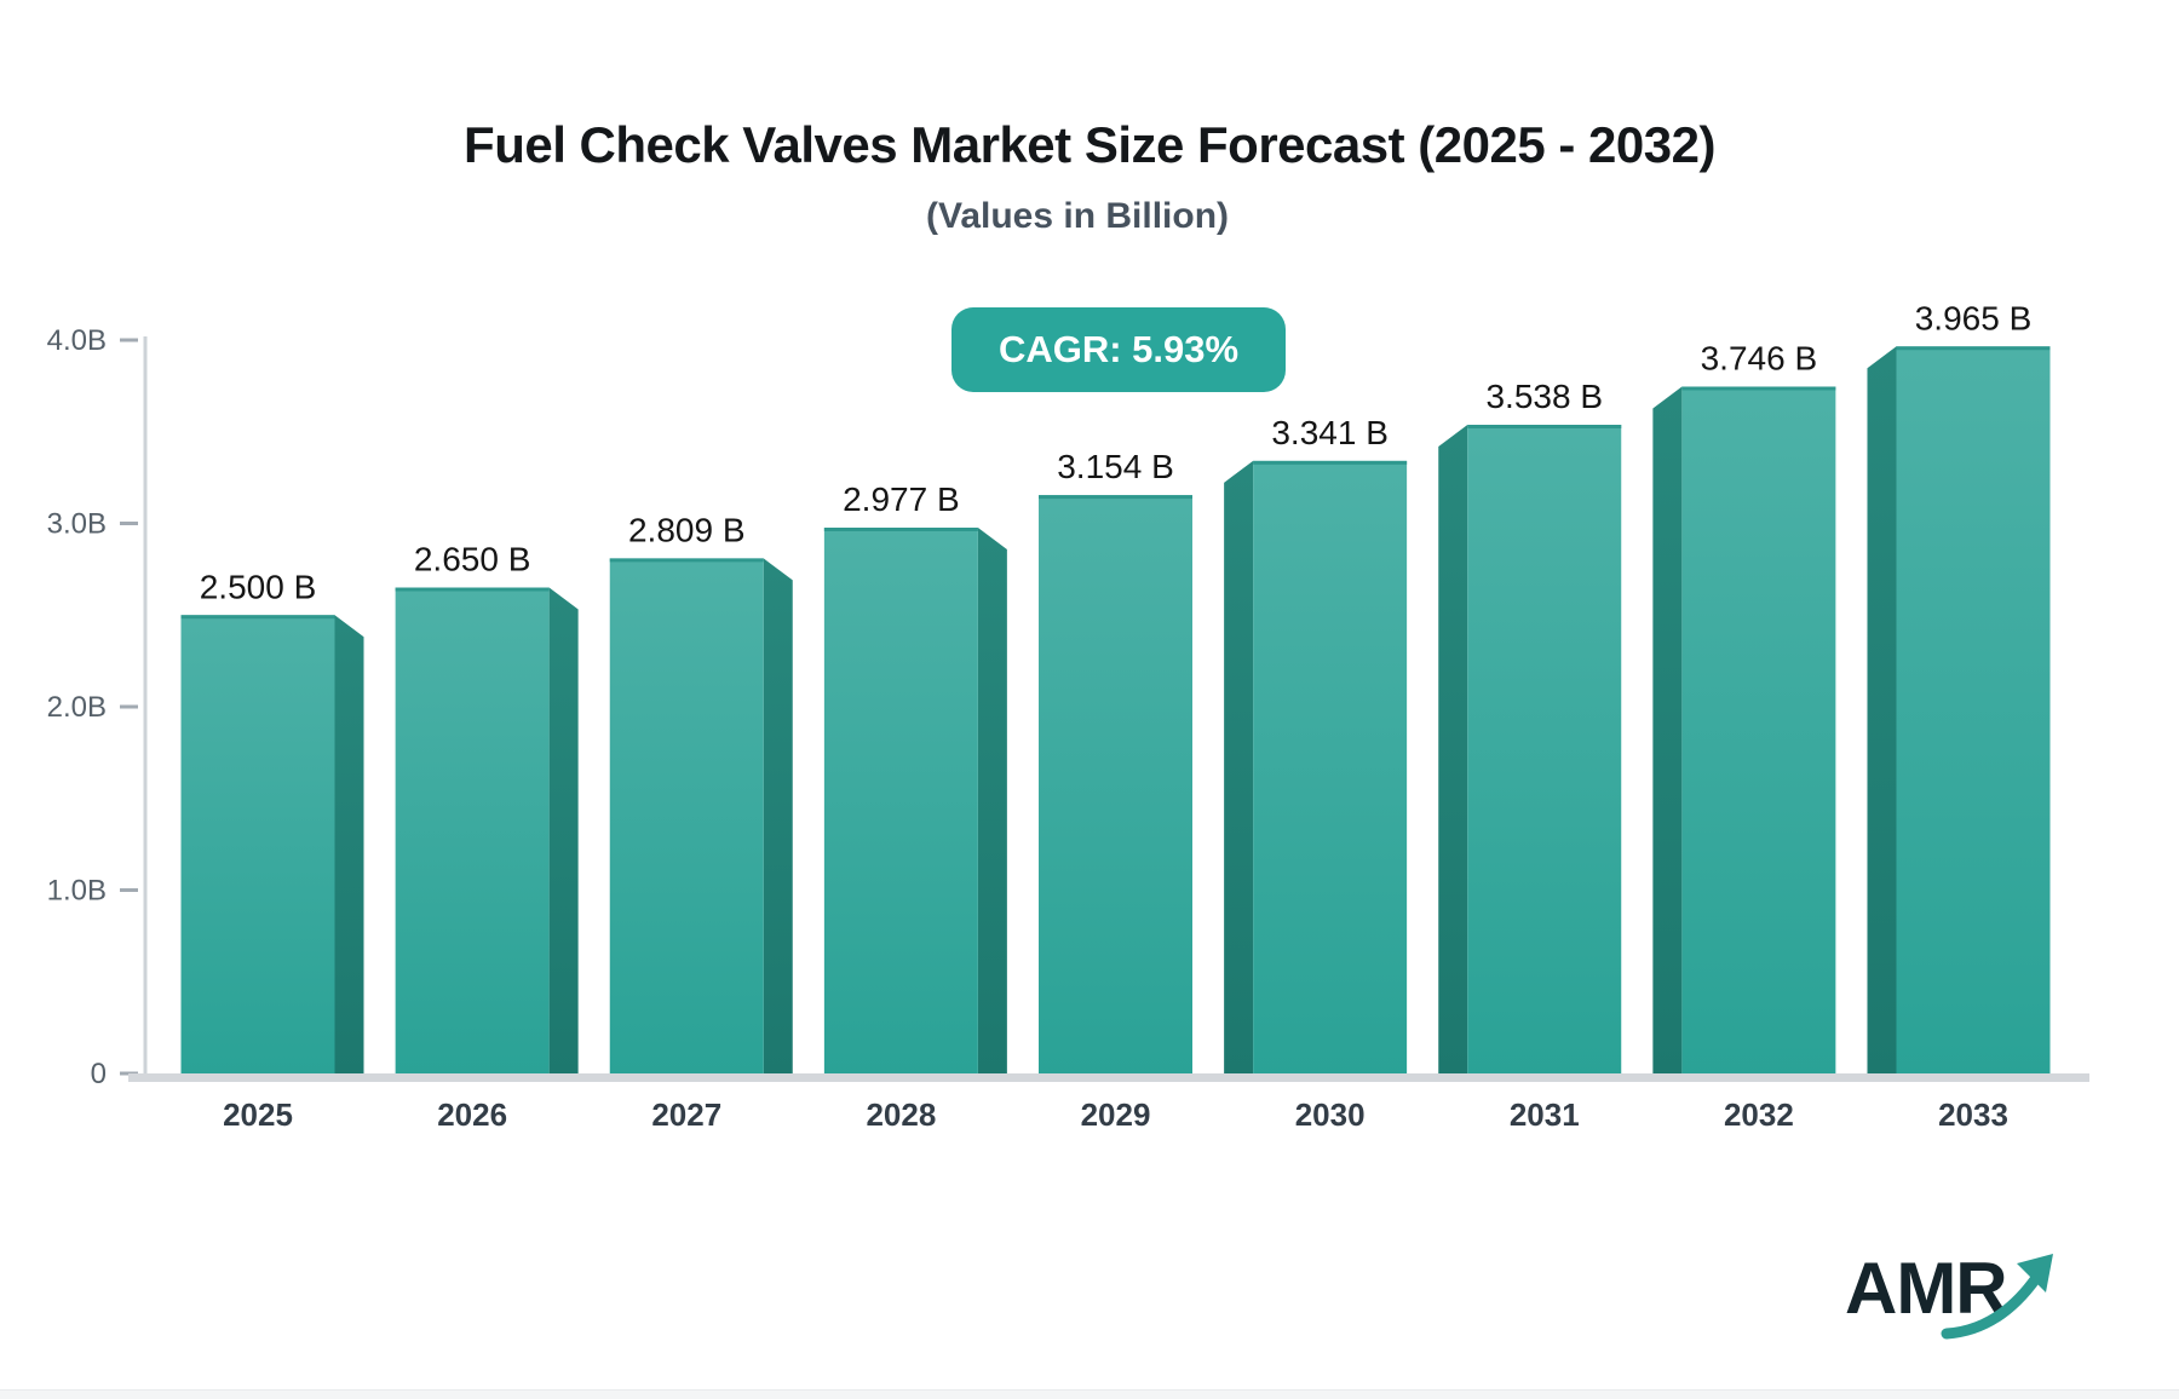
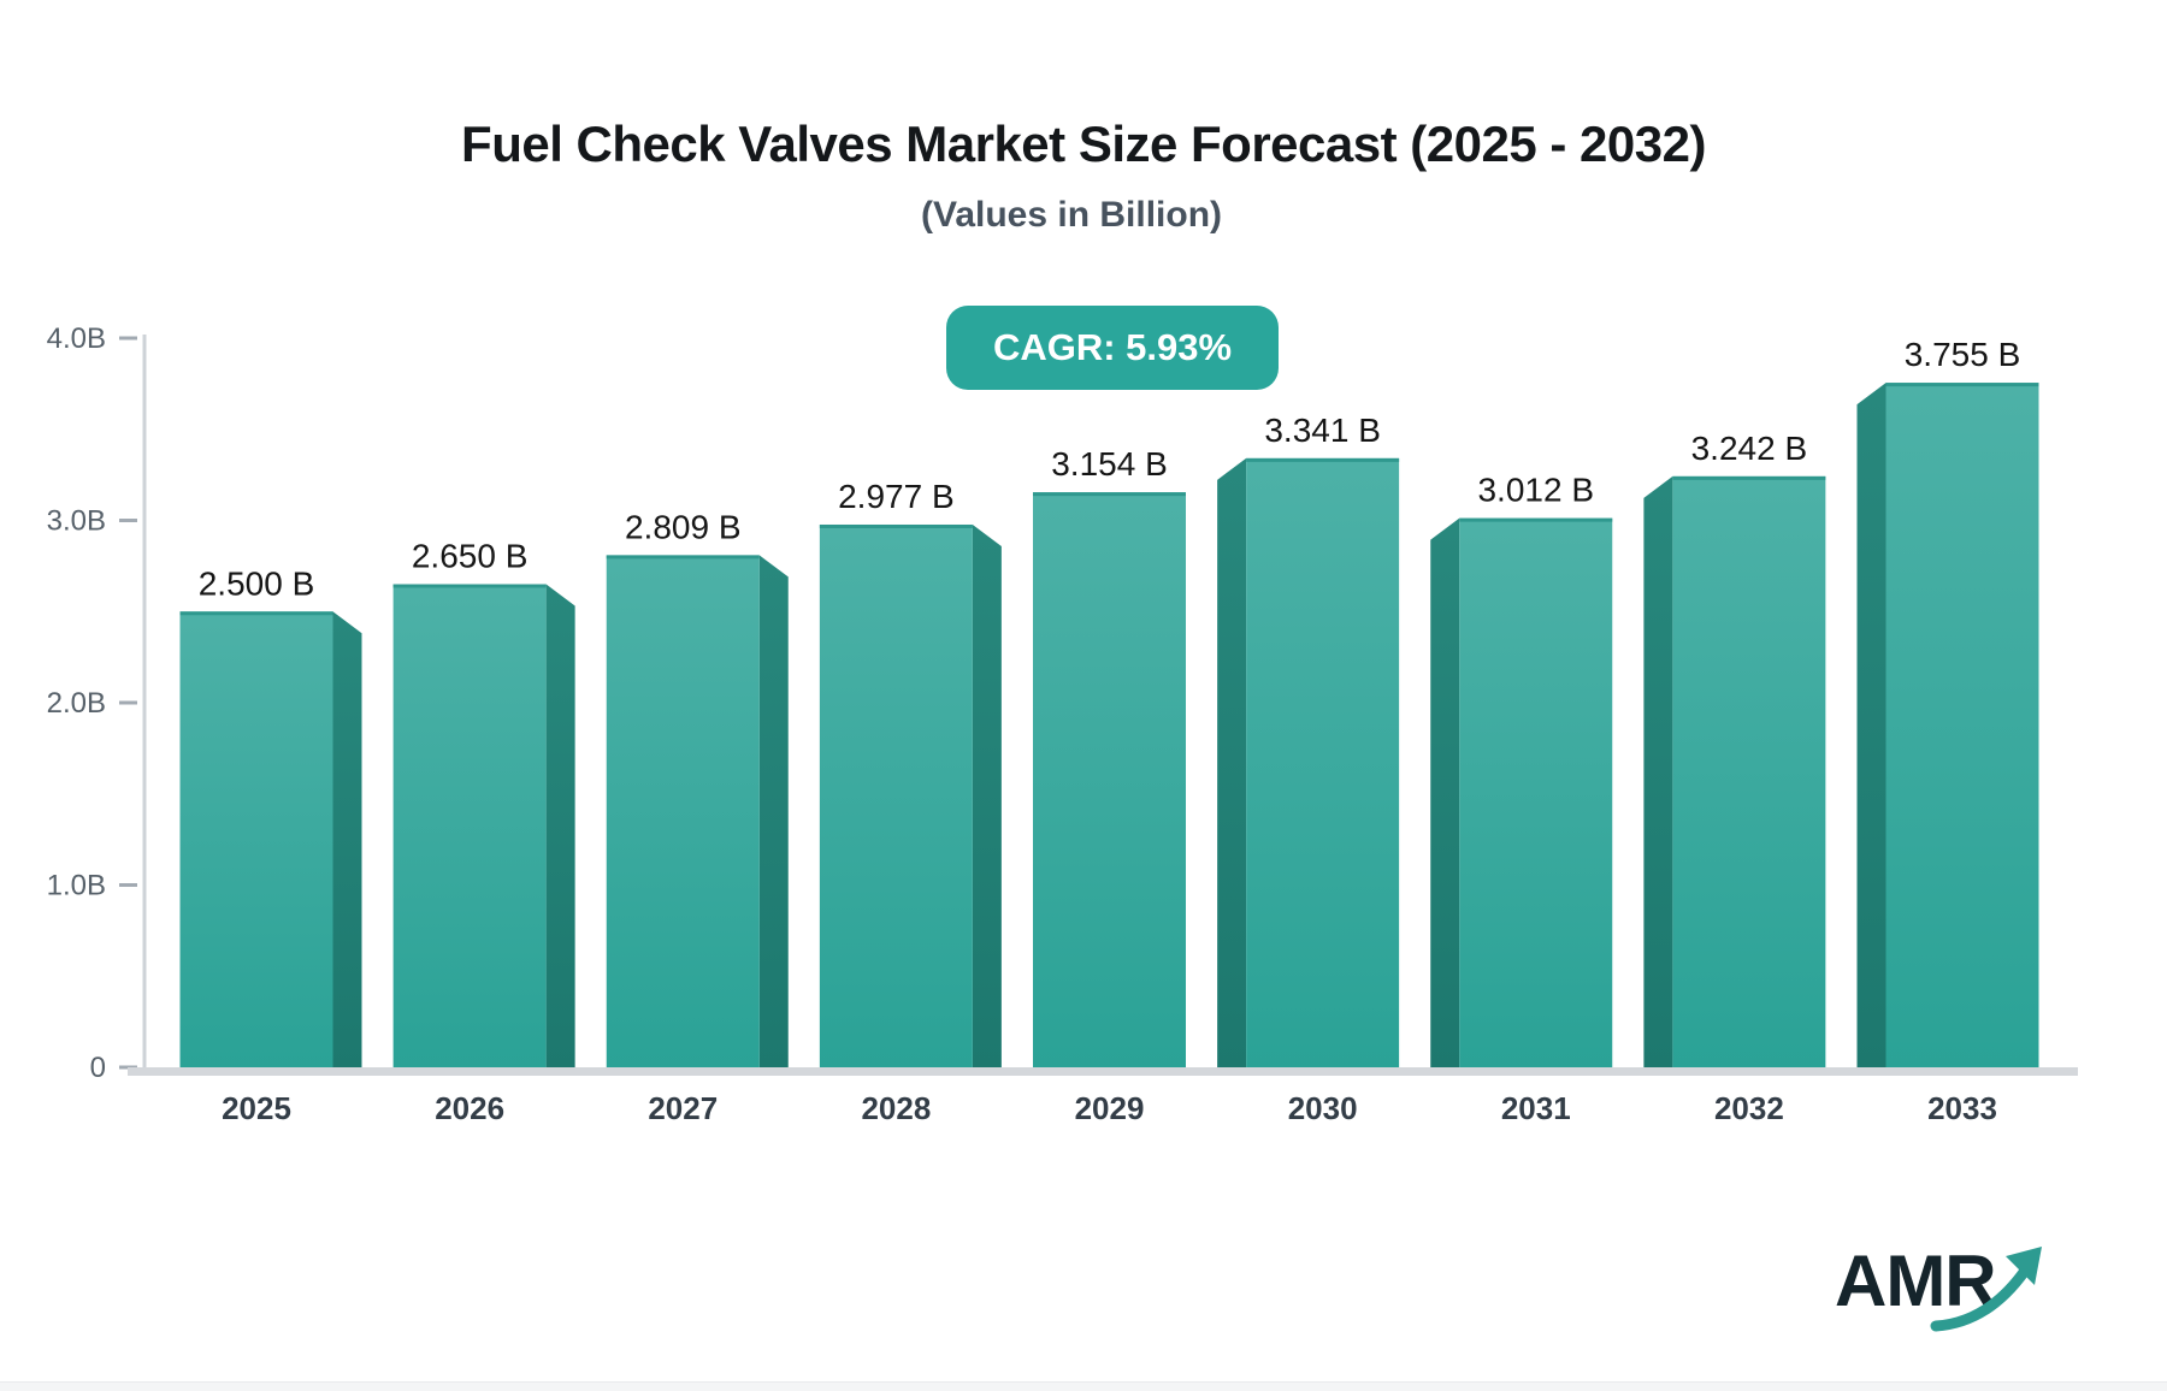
2031: 3.538 -> 3.012
2032: 3.746 -> 3.242
2033: 3.965 -> 3.755
